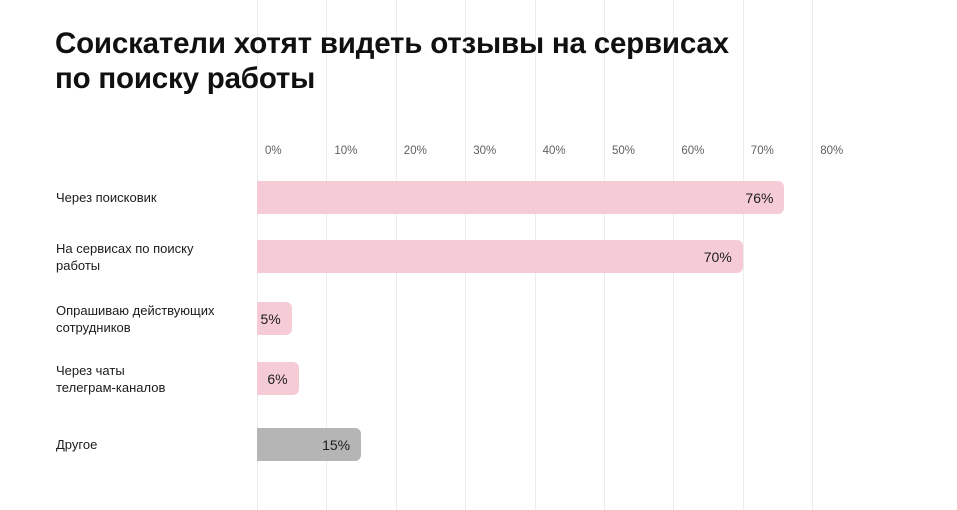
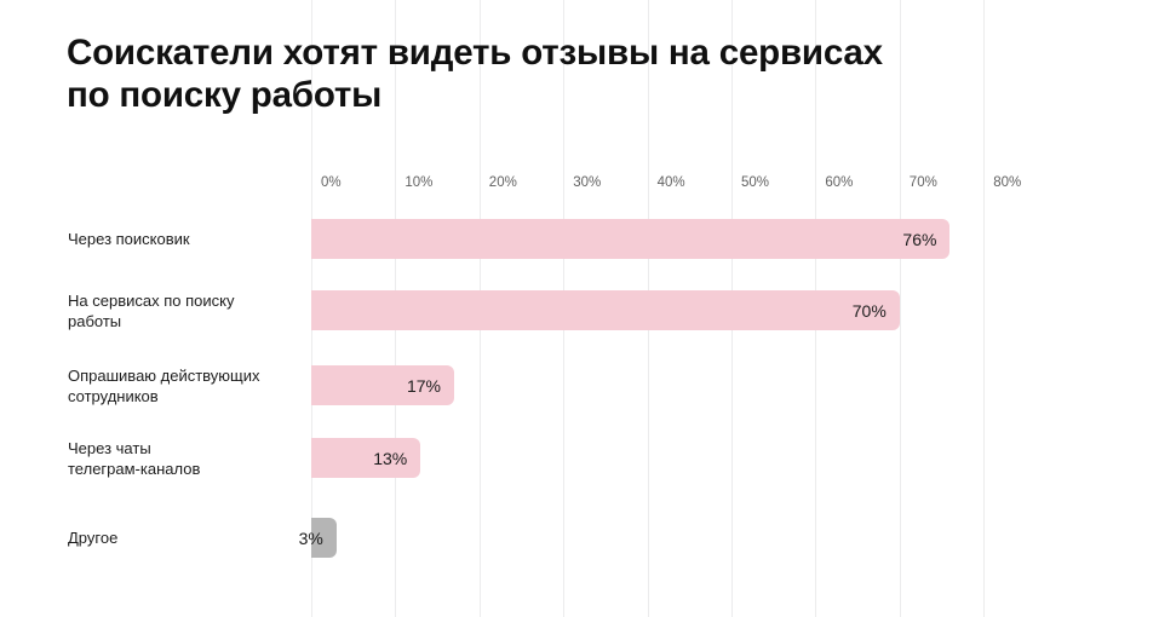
Опрашиваю действующих сотрудников: 5% -> 17%
Через чаты телеграм-каналов: 6% -> 13%
Другое: 15% -> 3%
